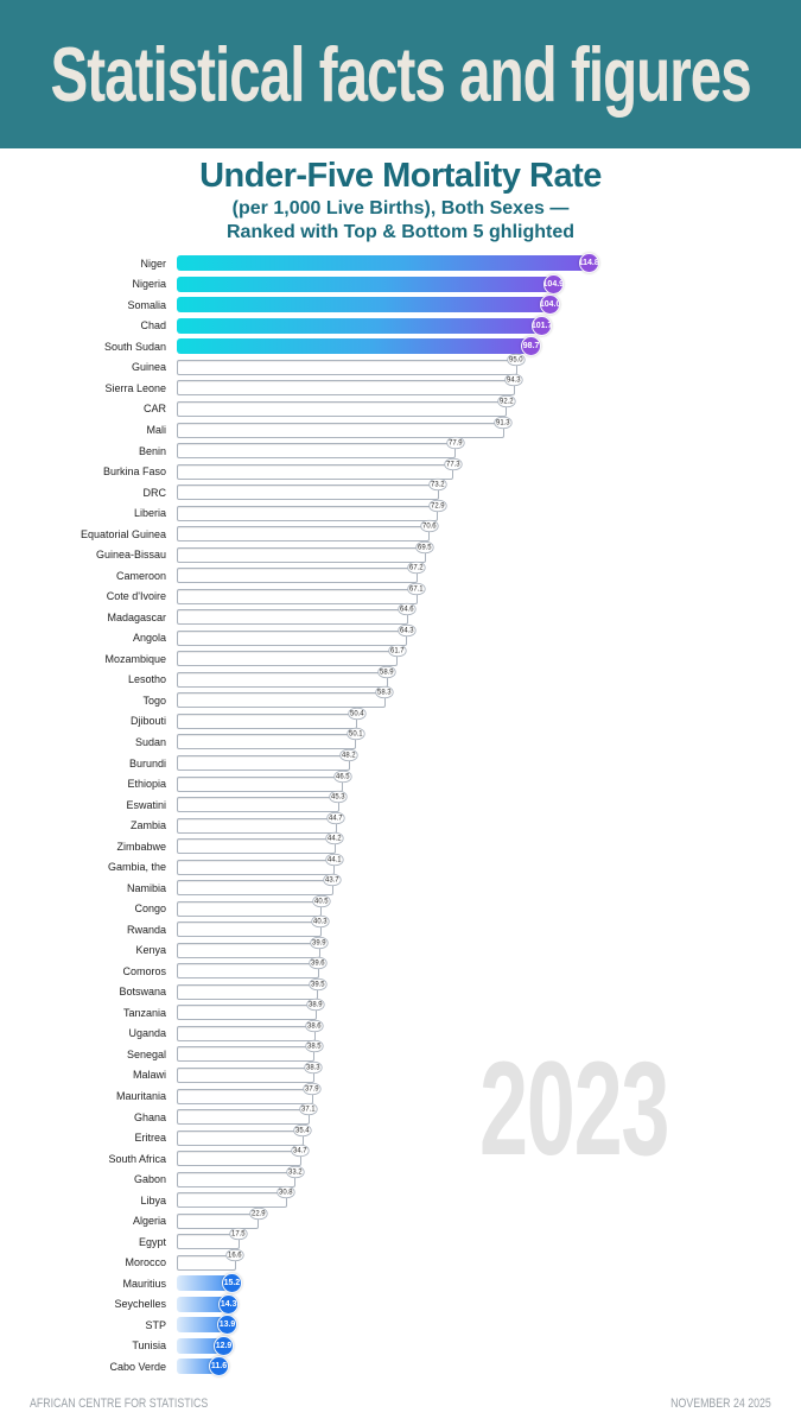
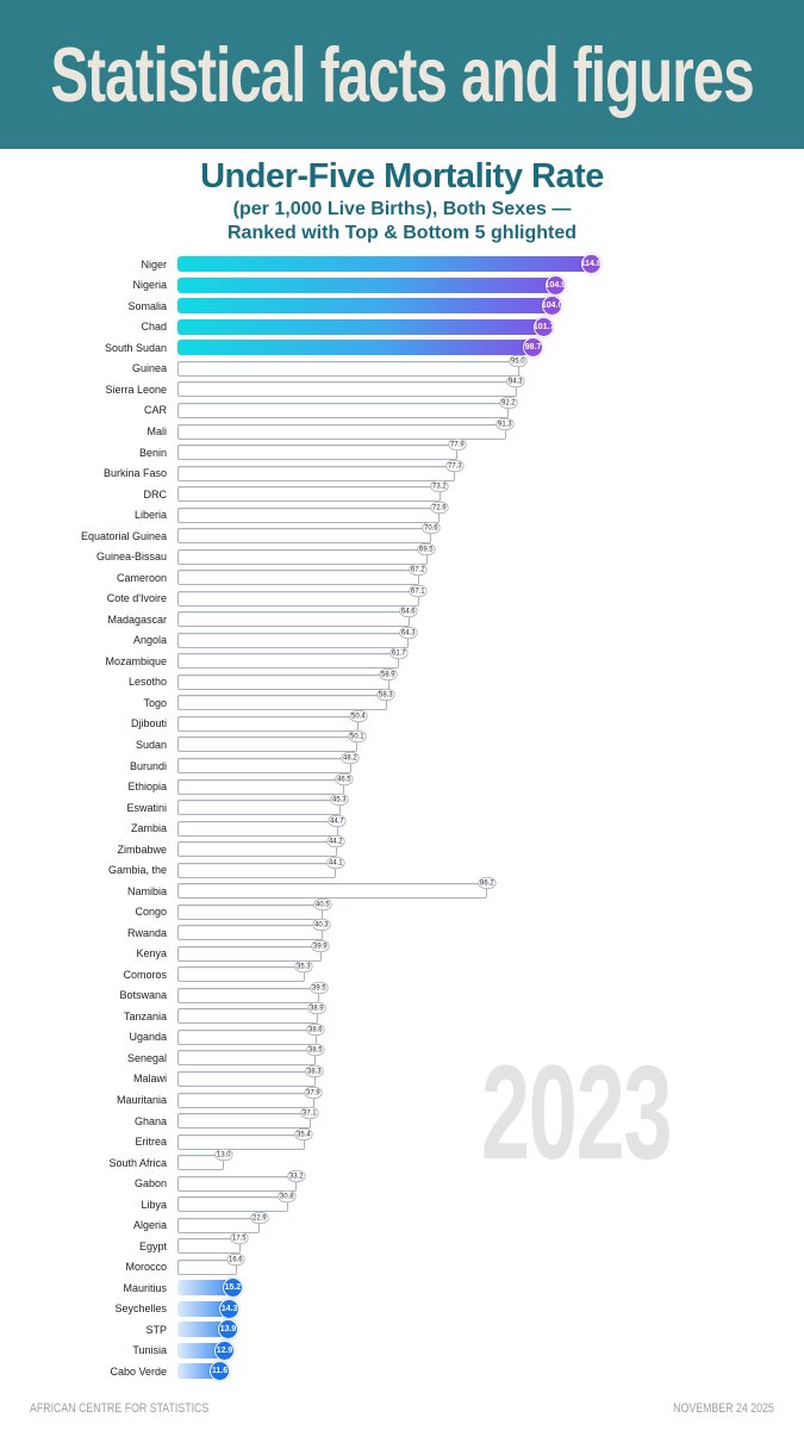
Namibia: 43.7 -> 86.2
Comoros: 39.6 -> 35.3
South Africa: 34.7 -> 13.0
